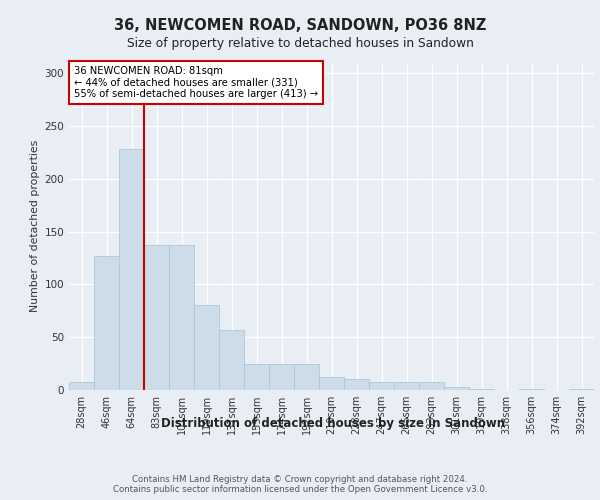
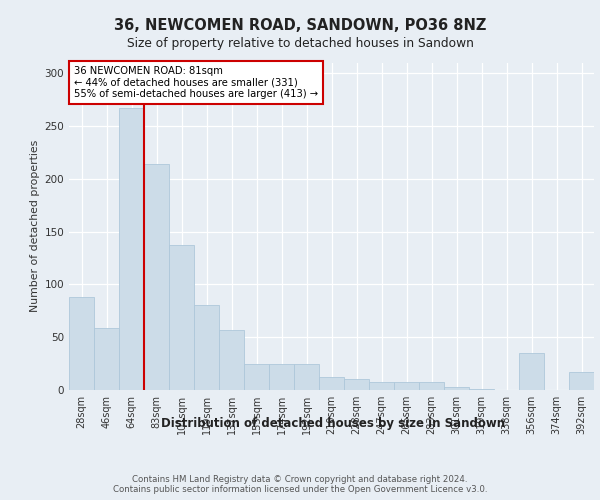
28sqm: 8 -> 88
46sqm: 127 -> 59
64sqm: 228 -> 267
83sqm: 137 -> 214
356sqm: 1 -> 35
392sqm: 1 -> 17
